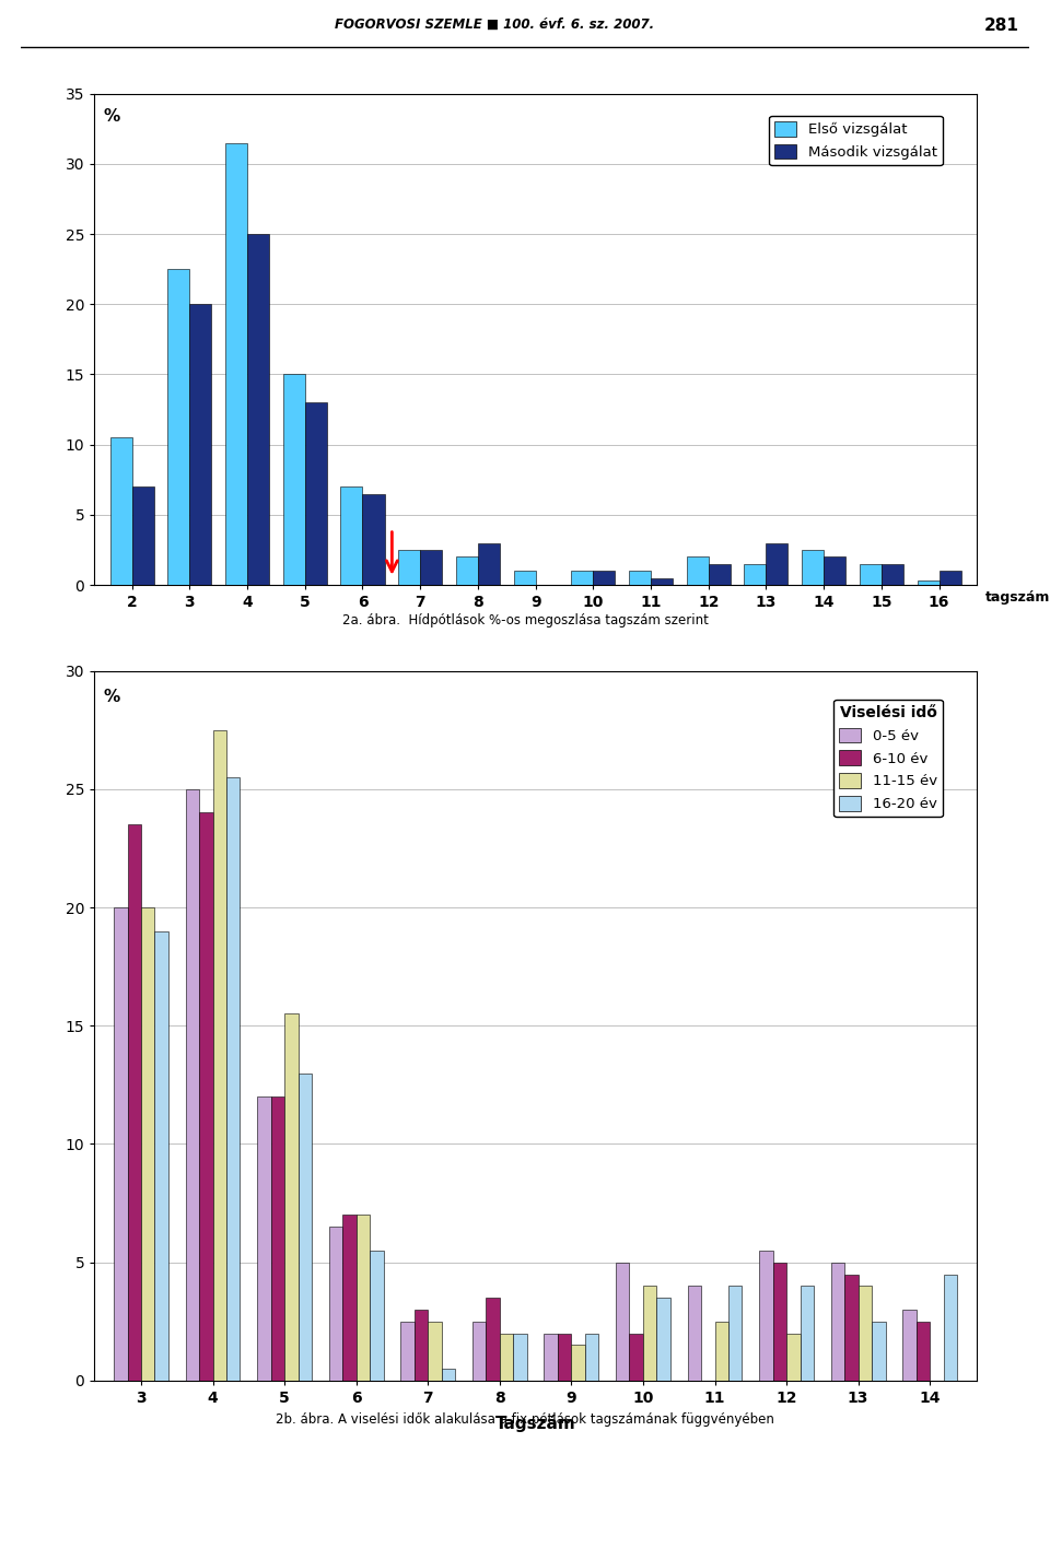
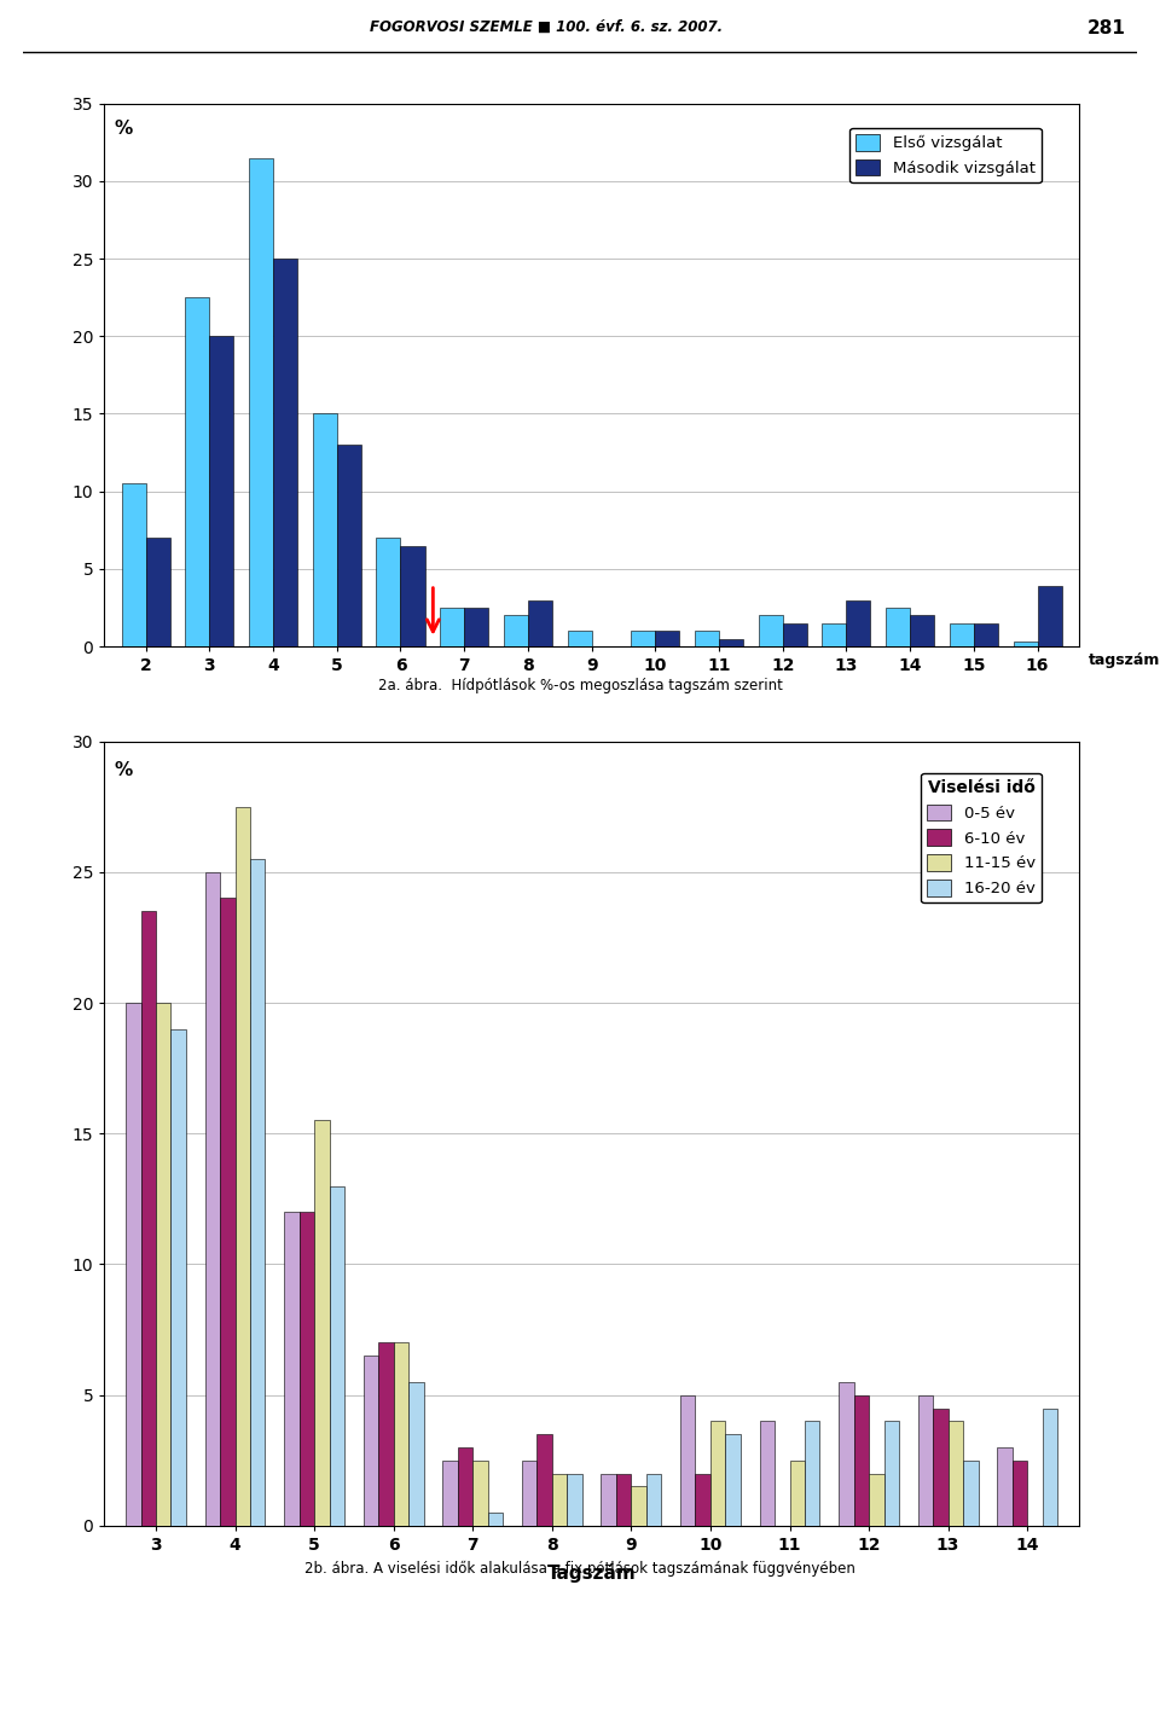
Második vizsgálat/16: 1.0 -> 3.9
